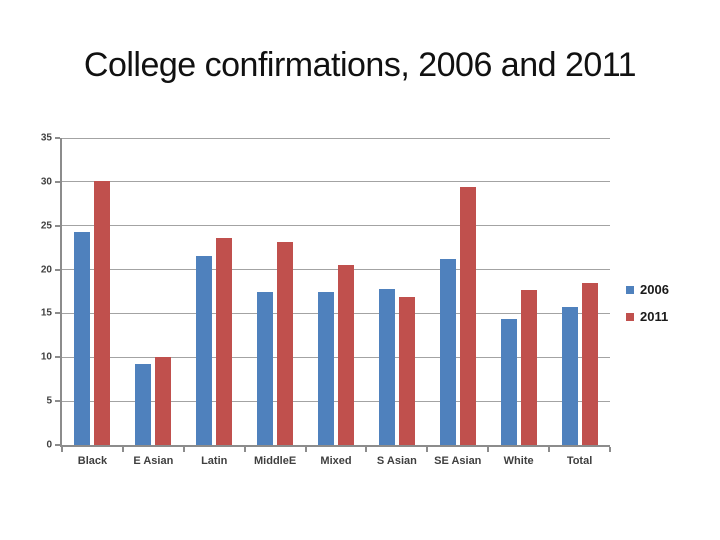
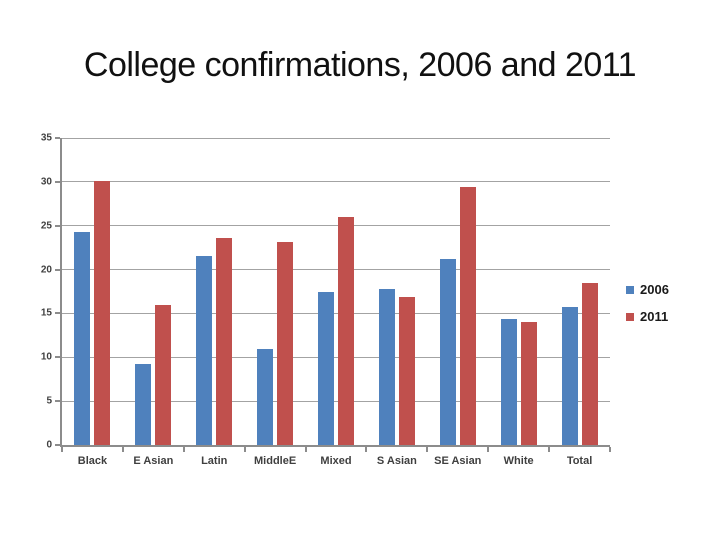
2011/E Asian: 10 -> 16
2006/MiddleE: 18 -> 11
2011/Mixed: 20 -> 26
2011/White: 18 -> 14
